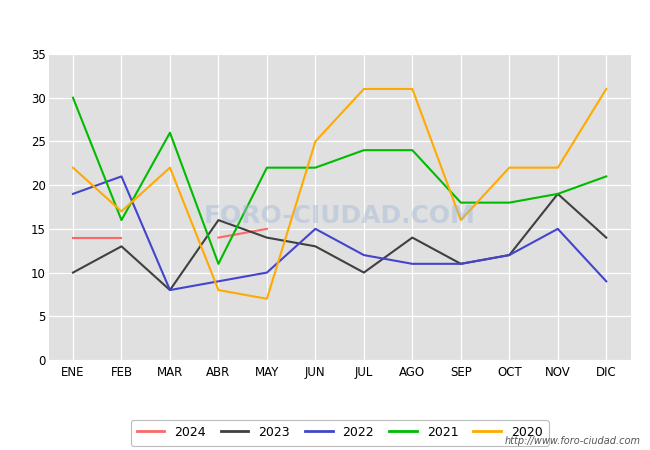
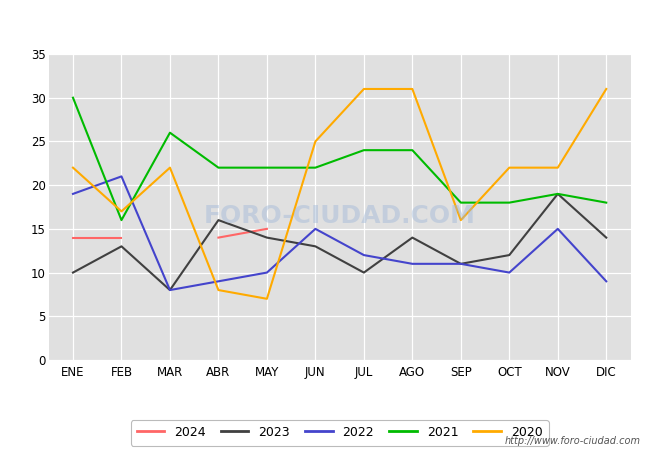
2021/ABR: 11 -> 22
2022/OCT: 12 -> 10
2021/DIC: 21 -> 18
